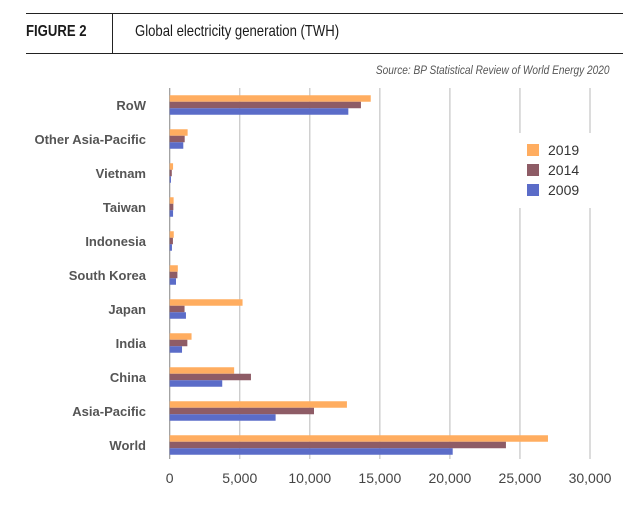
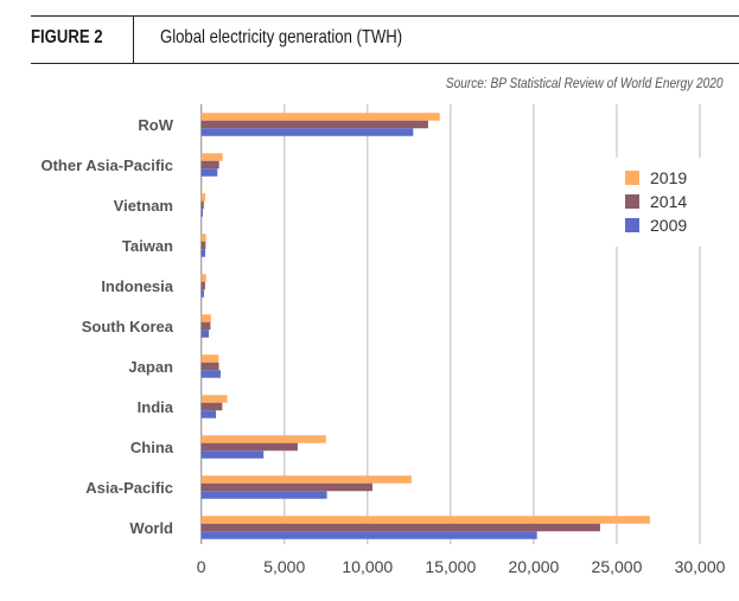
2019/Japan: 5200 -> 1000
2019/China: 4600 -> 7500
